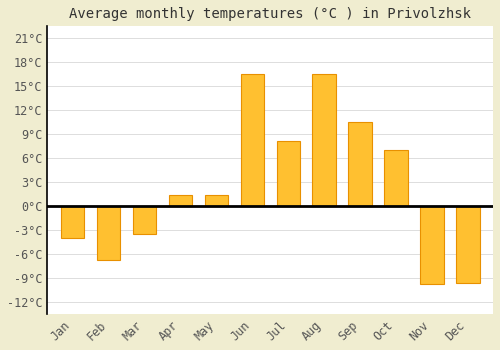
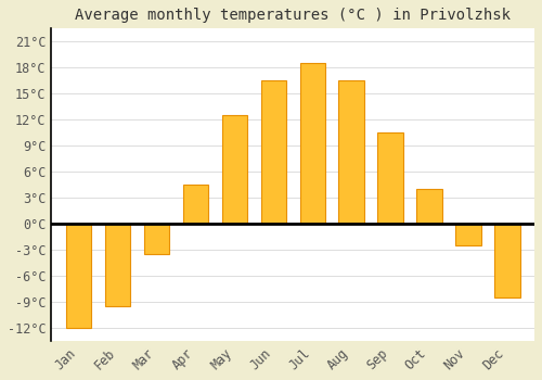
Jan: -4.0°C -> -12.0°C
Feb: -6.8°C -> -9.5°C
Apr: 1.4°C -> 4.5°C
May: 1.4°C -> 12.5°C
Jul: 8.2°C -> 18.5°C
Oct: 7.0°C -> 4.0°C
Nov: -9.8°C -> -2.5°C
Dec: -9.6°C -> -8.5°C
